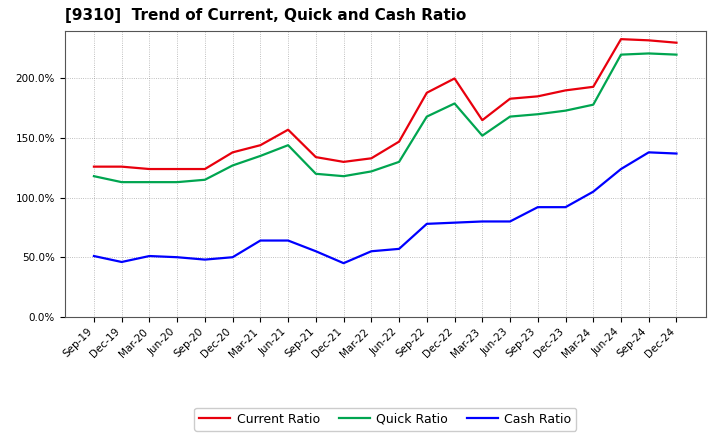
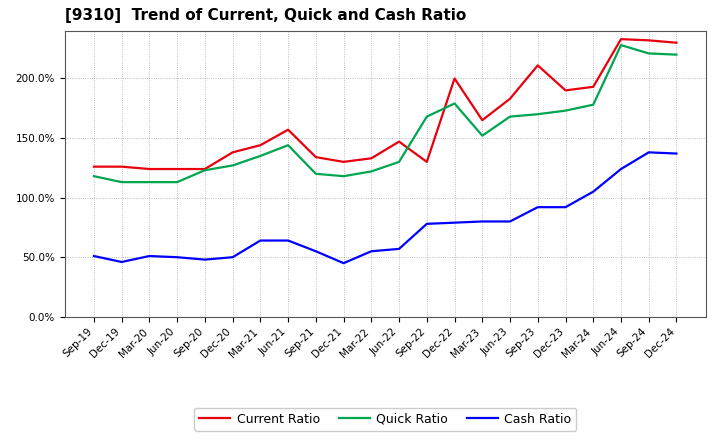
Quick Ratio/Sep-20: 115% -> 123%
Current Ratio/Sep-22: 188% -> 130%
Current Ratio/Sep-23: 185% -> 211%
Quick Ratio/Jun-24: 220% -> 228%
